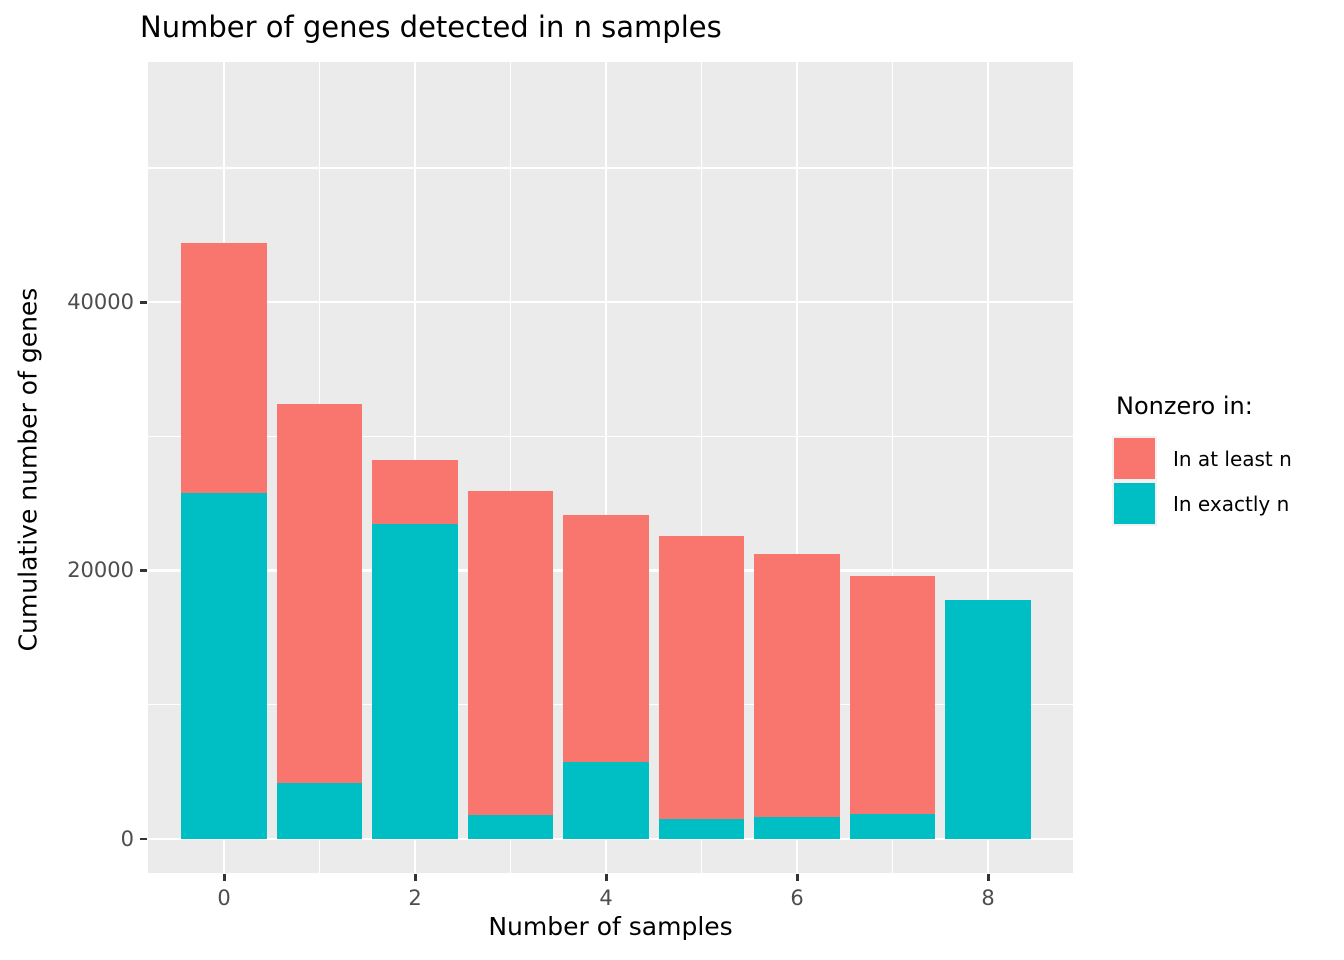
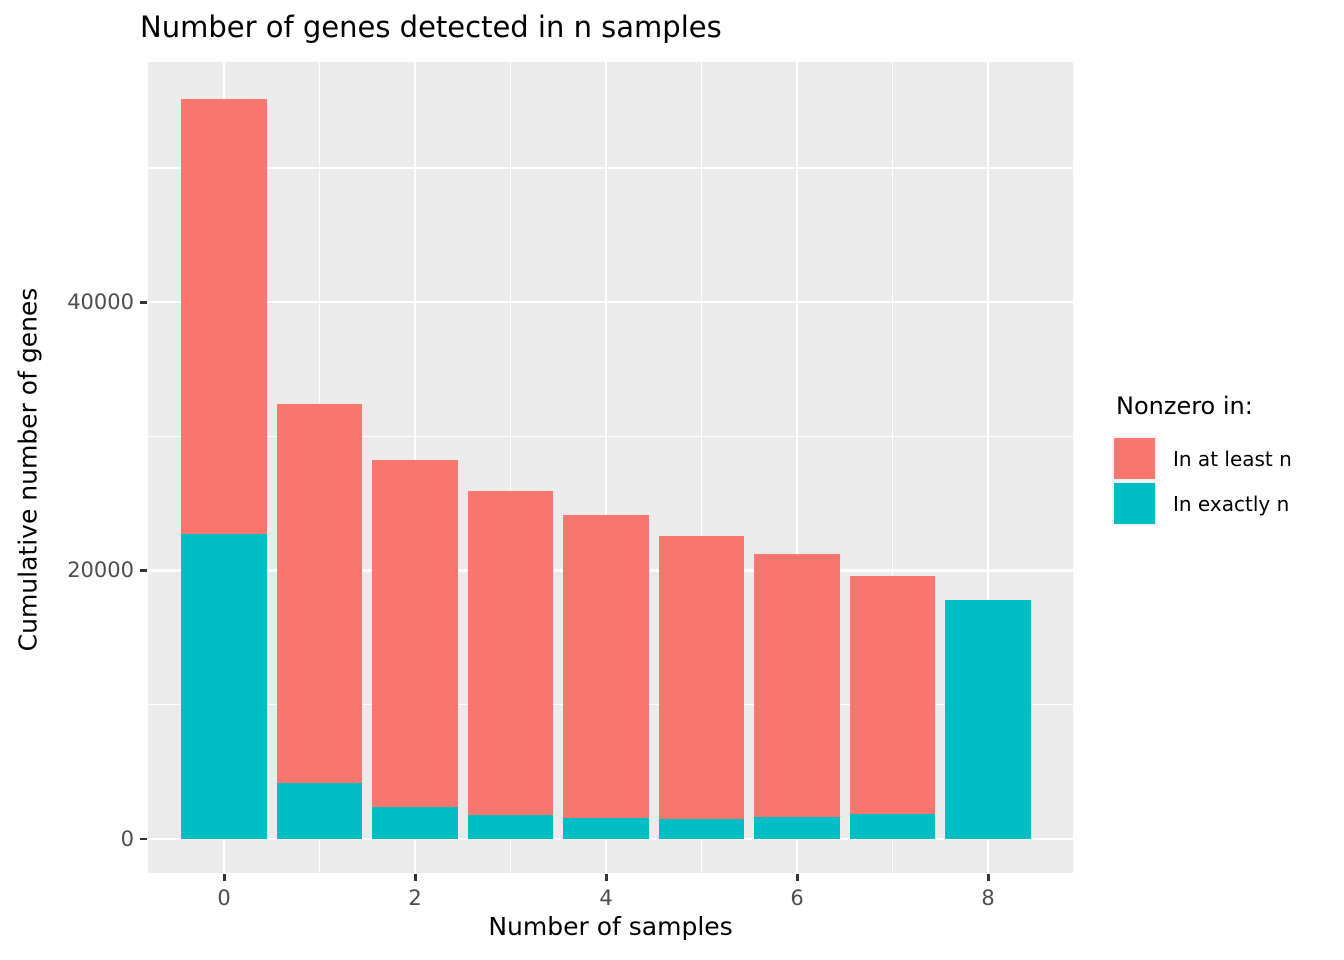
In at least n/0: 44400 -> 55200
In exactly n/0: 25800 -> 22800
In exactly n/2: 23500 -> 2400
In exactly n/4: 5700 -> 1600
